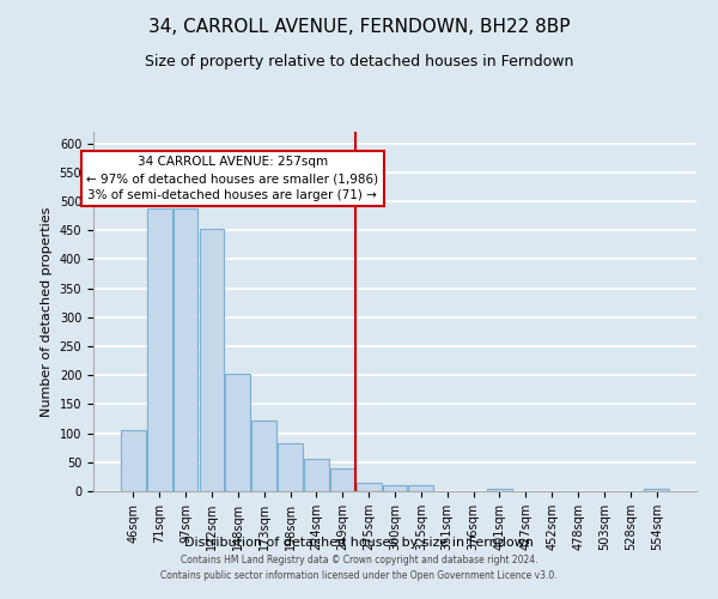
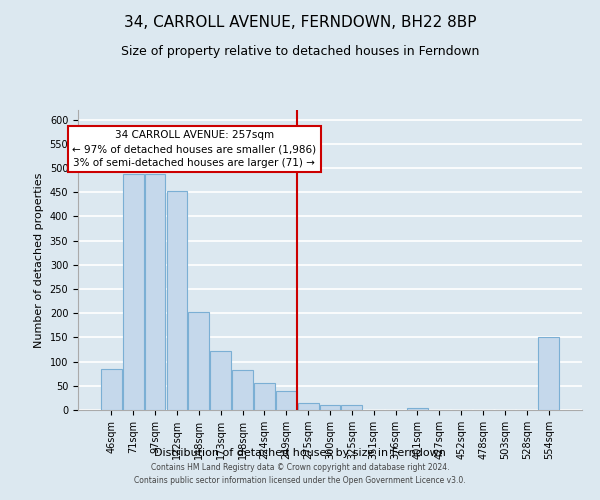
46sqm: 105 -> 85
554sqm: 5 -> 150
